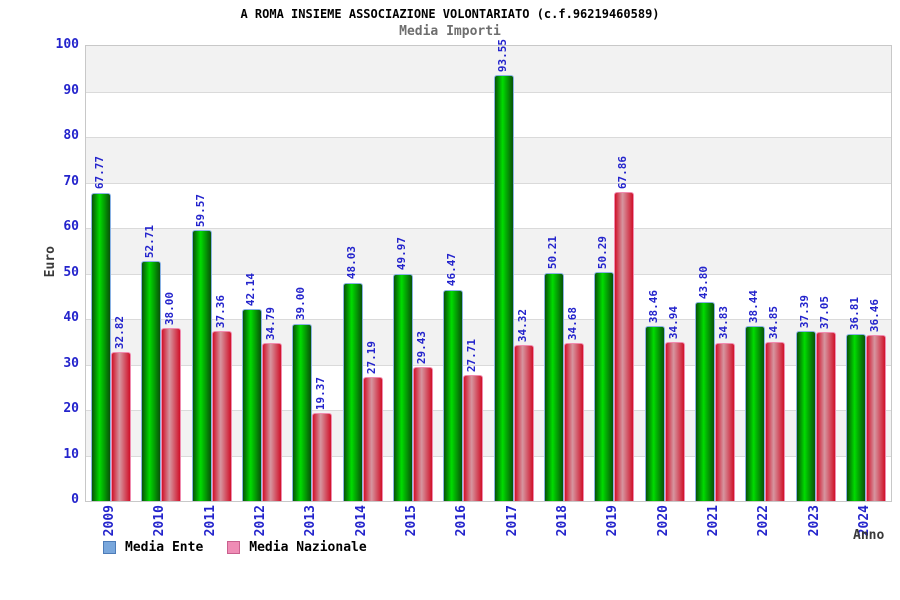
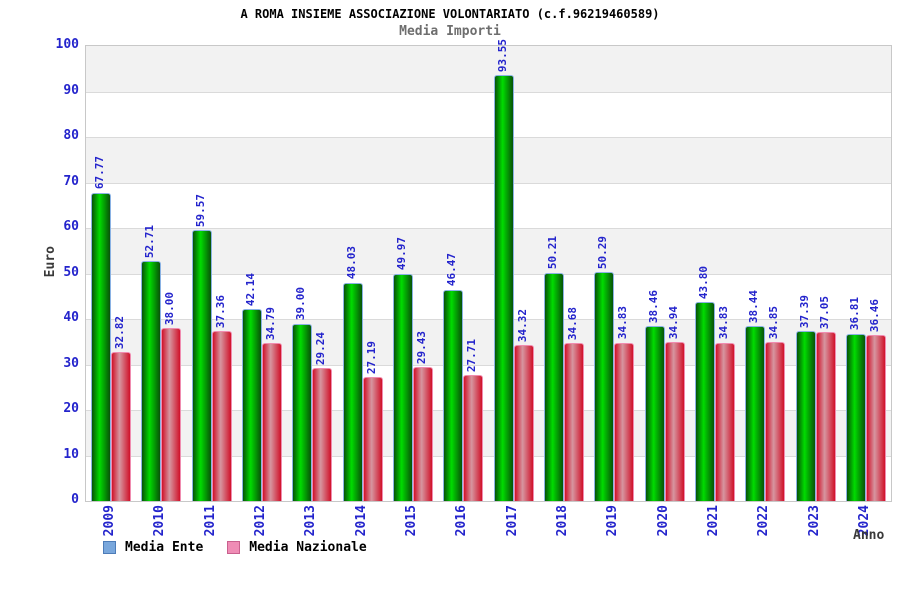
Media Nazionale/2013: 19.37 -> 29.24
Media Nazionale/2019: 67.86 -> 34.83
